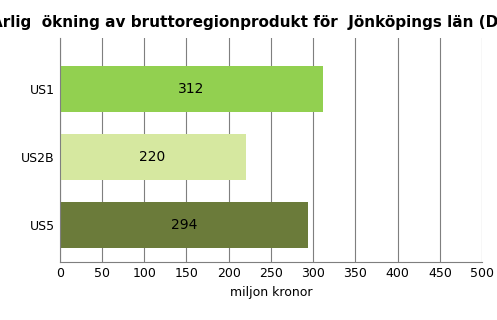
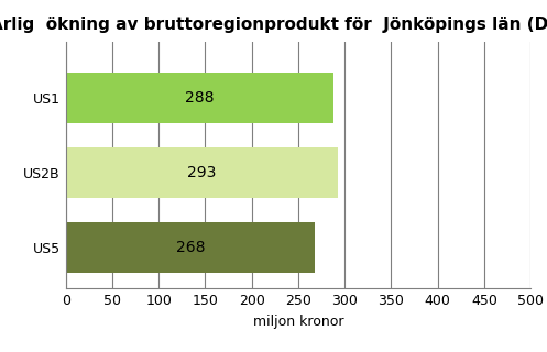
US1: 312 -> 288
US2B: 220 -> 293
US5: 294 -> 268
